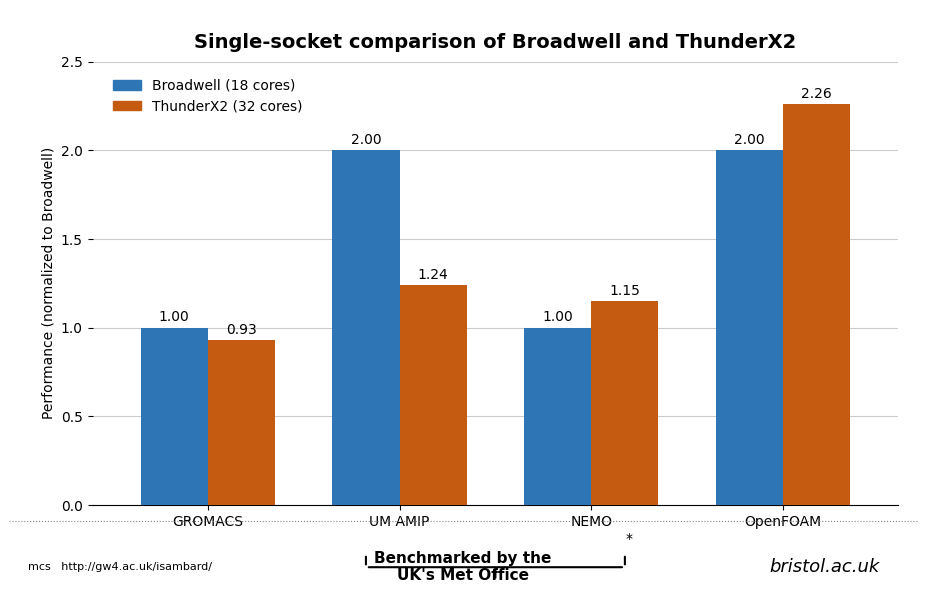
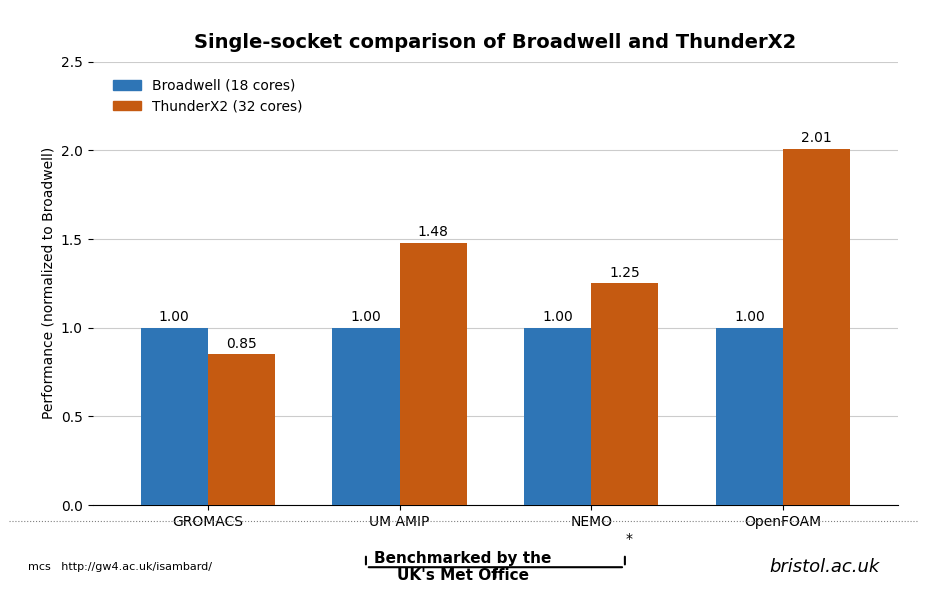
ThunderX2 (32 cores)/GROMACS: 0.93 -> 0.85
Broadwell (18 cores)/UM AMIP: 2.00 -> 1.00
ThunderX2 (32 cores)/UM AMIP: 1.24 -> 1.48
ThunderX2 (32 cores)/NEMO: 1.15 -> 1.25
Broadwell (18 cores)/OpenFOAM: 2.00 -> 1.00
ThunderX2 (32 cores)/OpenFOAM: 2.26 -> 2.01
